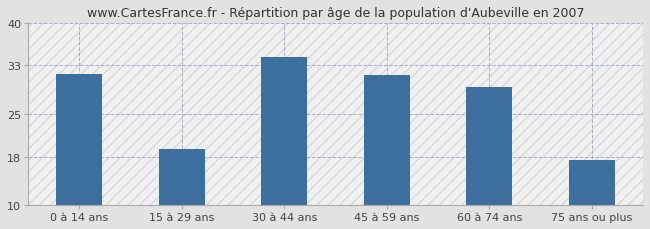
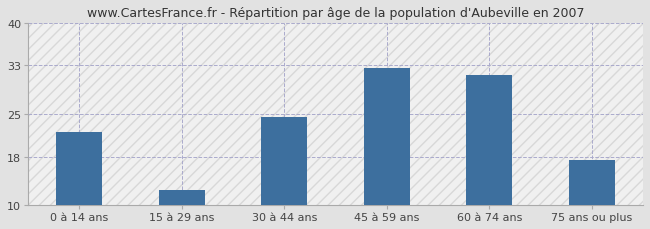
0 à 14 ans: 31.6 -> 22.0
15 à 29 ans: 19.2 -> 12.5
30 à 44 ans: 34.4 -> 24.5
45 à 59 ans: 31.4 -> 32.5
60 à 74 ans: 29.4 -> 31.5
